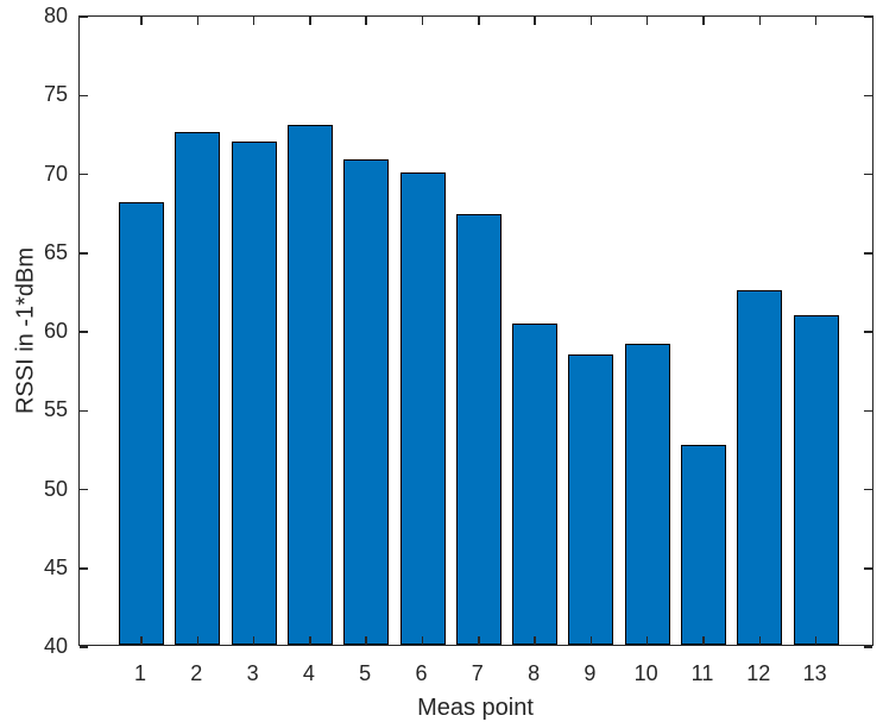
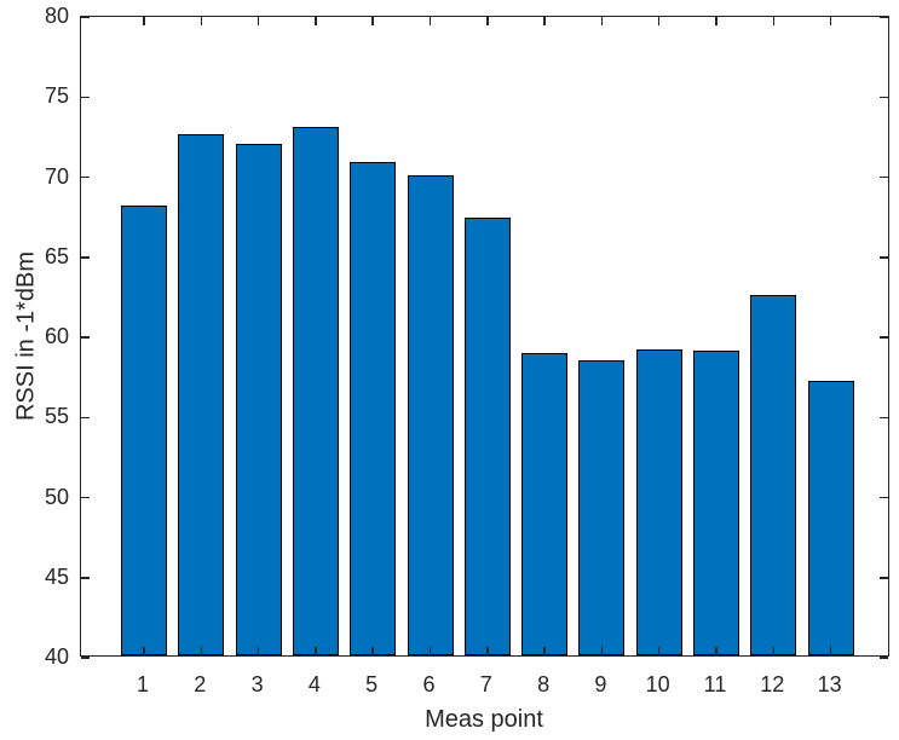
8: 60.4 -> 58.9
11: 52.7 -> 59.0
13: 60.9 -> 57.1
